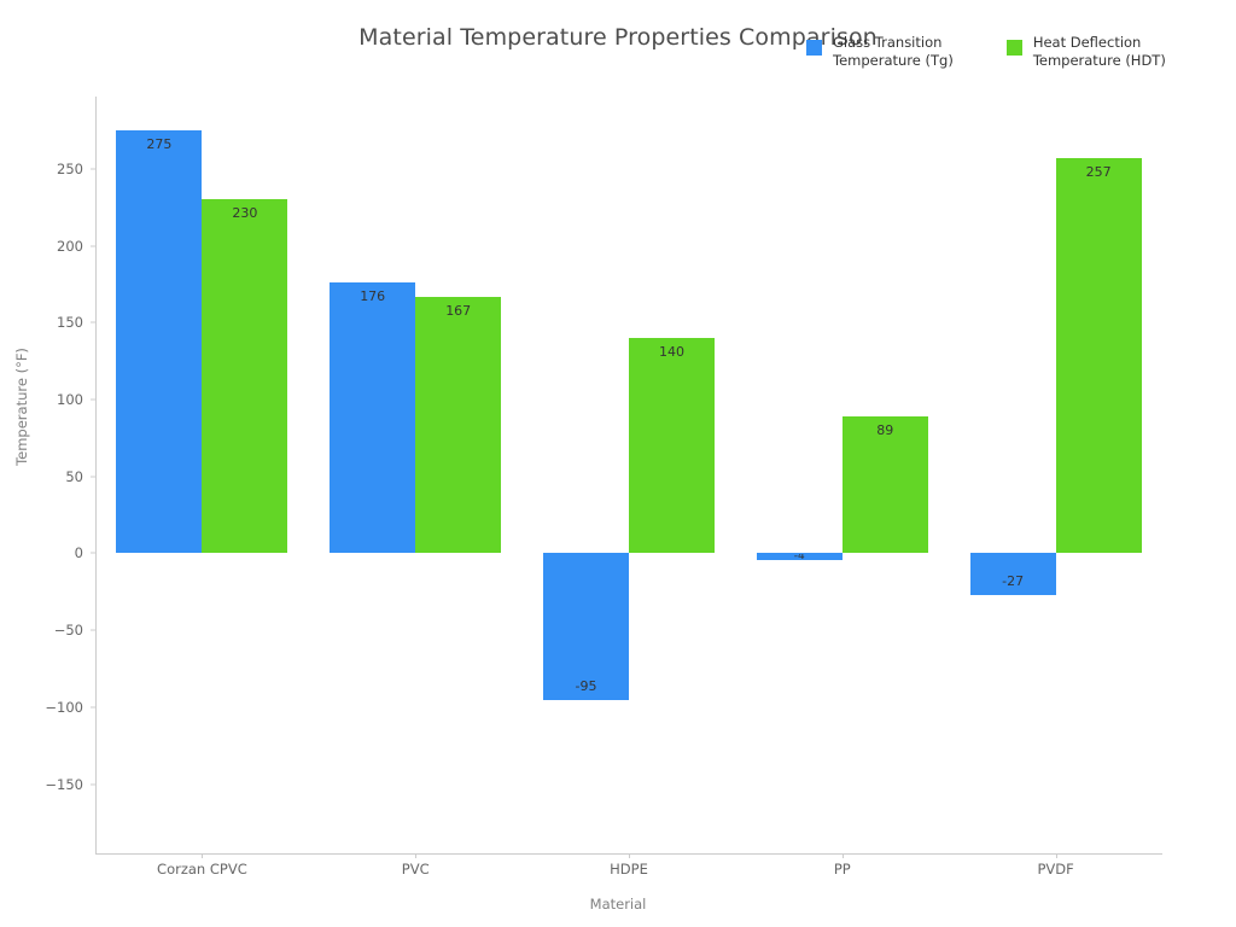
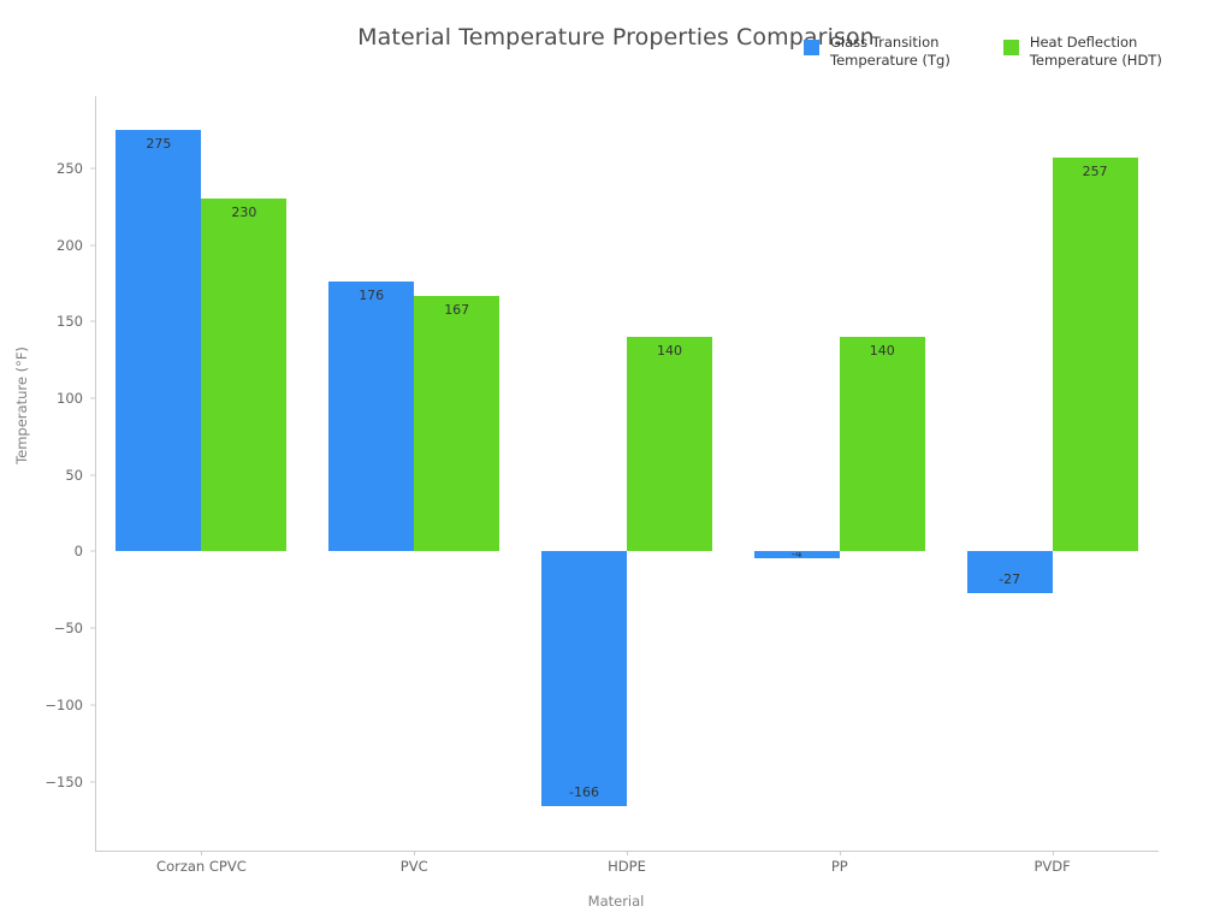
Glass Transition Temperature (Tg)/HDPE: -95 -> -166
Heat Deflection Temperature (HDT)/PP: 89 -> 140
